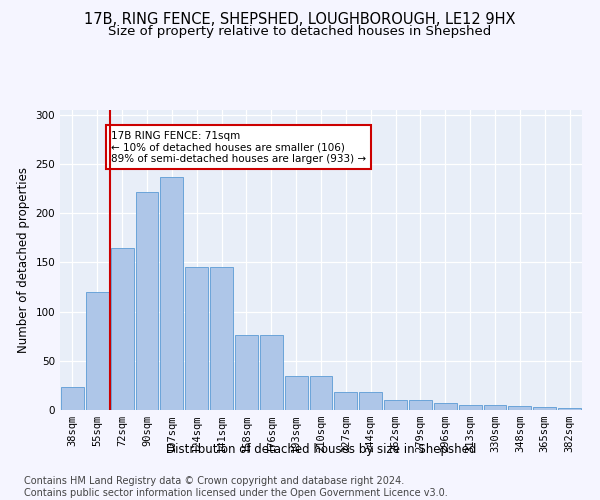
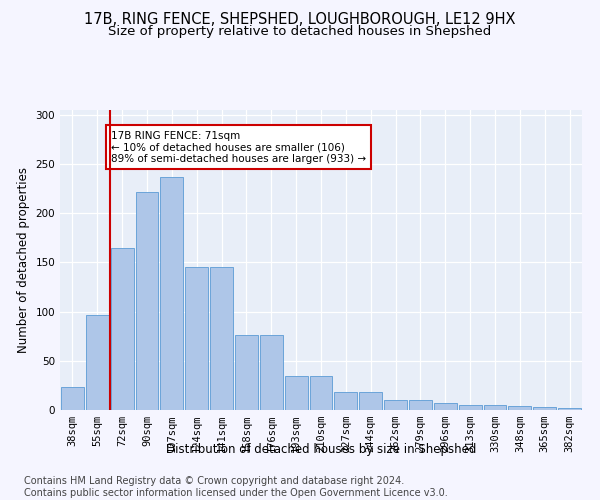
55sqm: 120 -> 97
